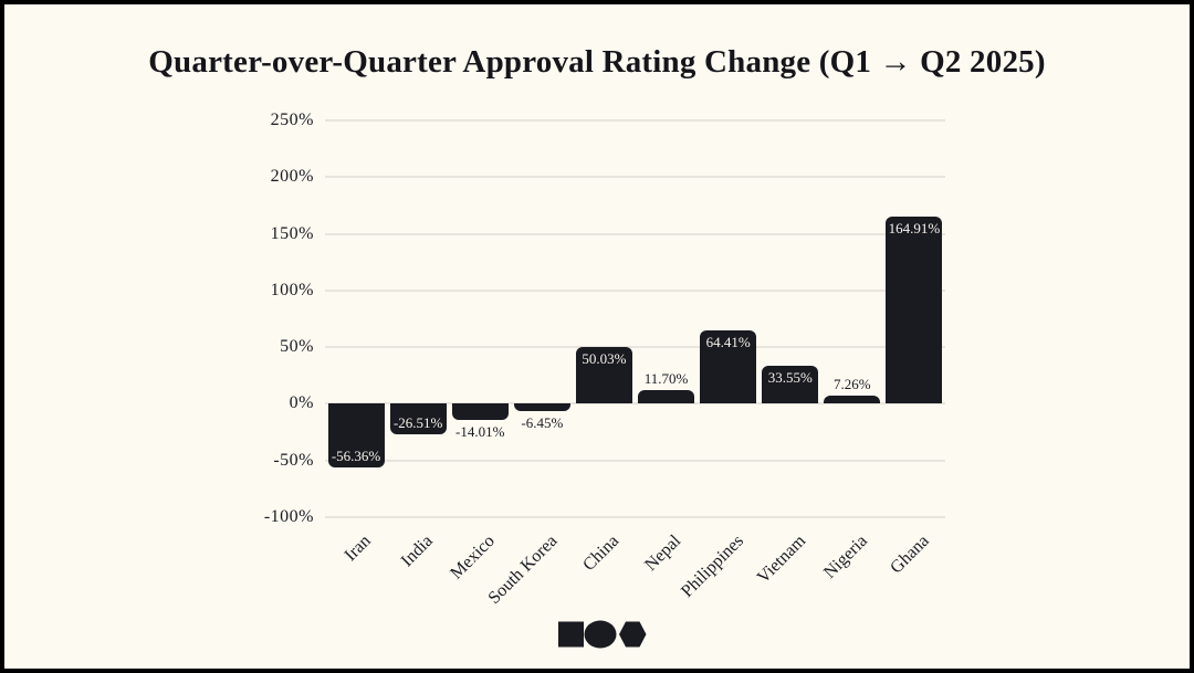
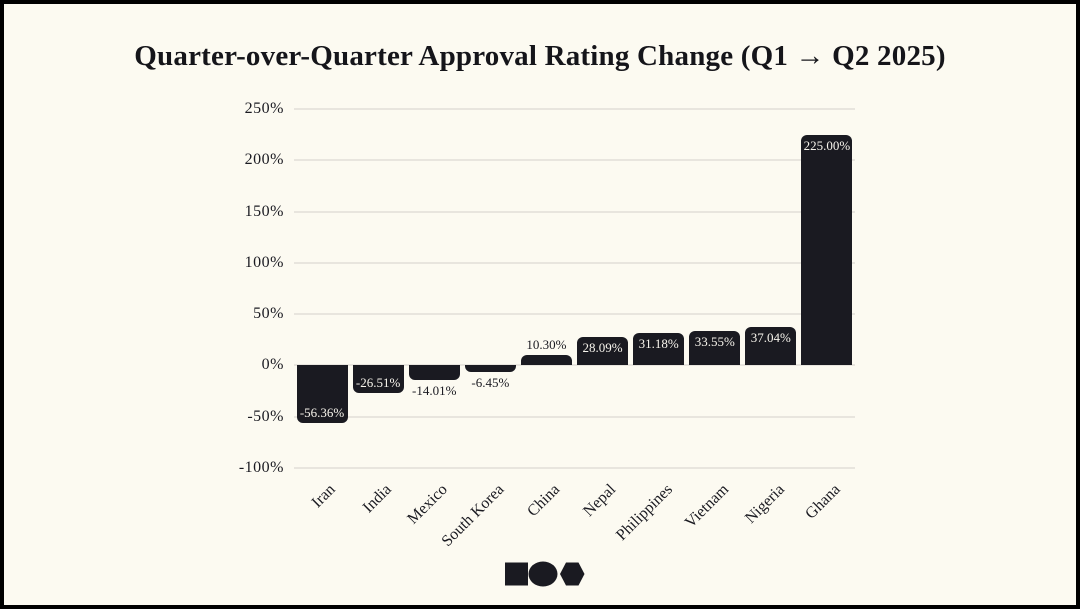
China: 50.03% -> 10.30%
Nepal: 11.70% -> 28.09%
Philippines: 64.41% -> 31.18%
Nigeria: 7.26% -> 37.04%
Ghana: 164.91% -> 225.00%
